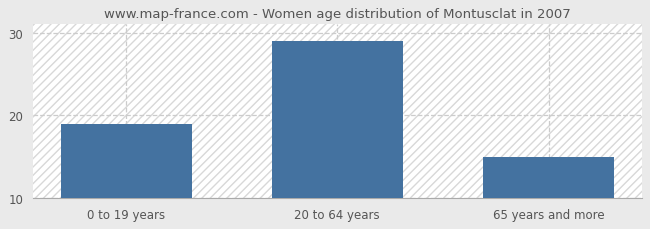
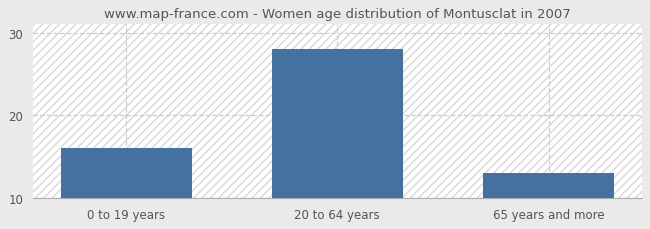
0 to 19 years: 19 -> 16
20 to 64 years: 29 -> 28
65 years and more: 15 -> 13
